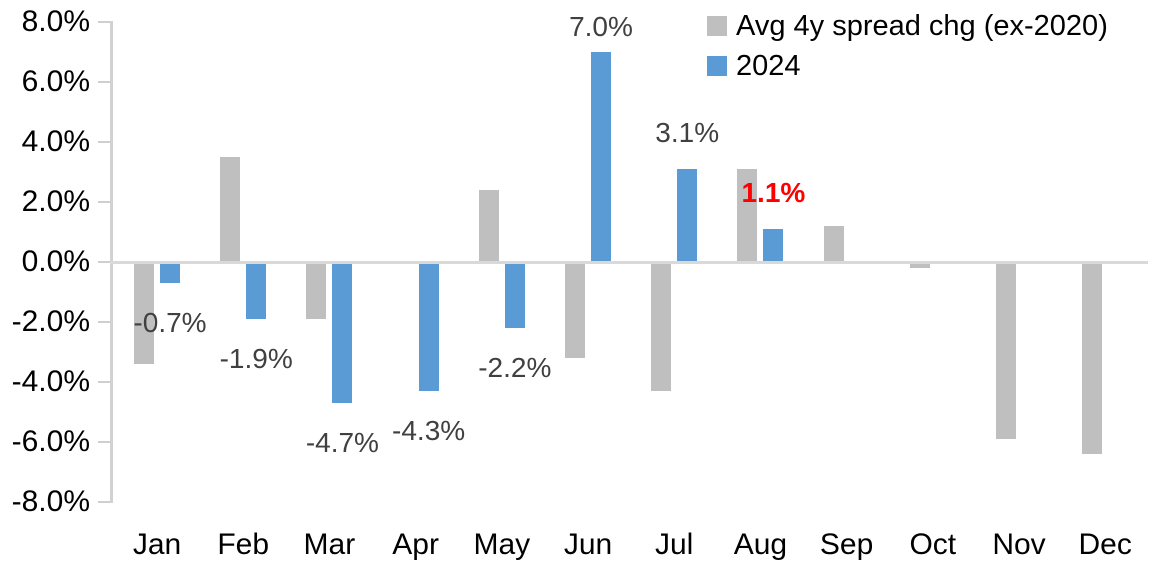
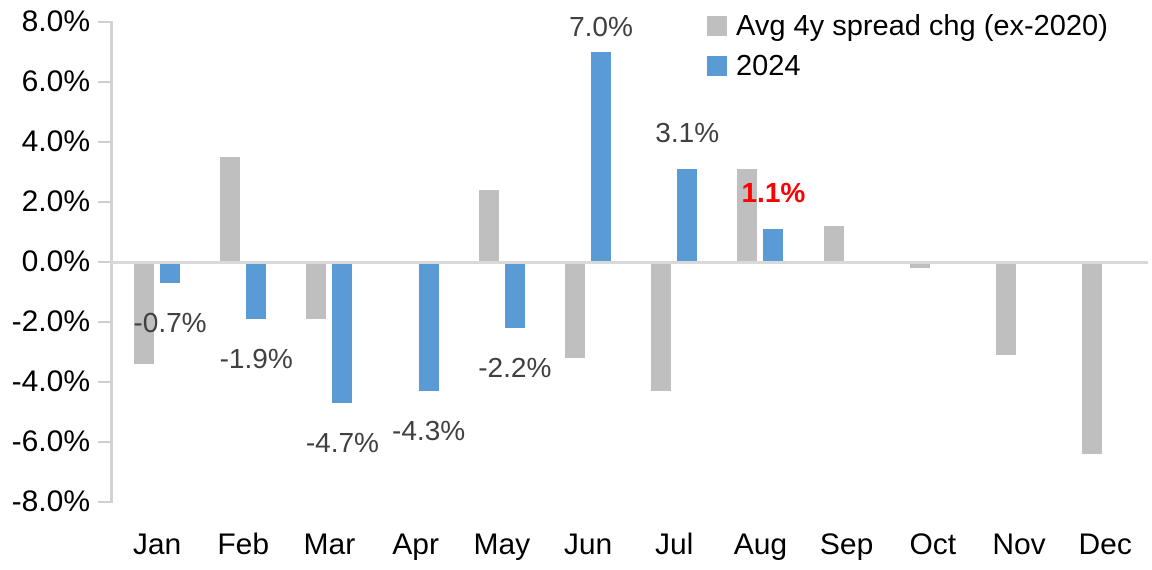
Avg 4y spread chg (ex-2020)/Nov: -5.9% -> -3.1%
